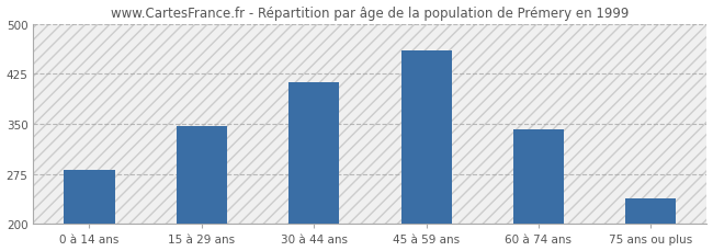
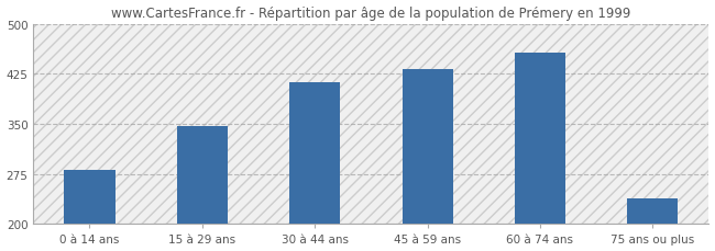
45 à 59 ans: 460 -> 432
60 à 74 ans: 342 -> 456
